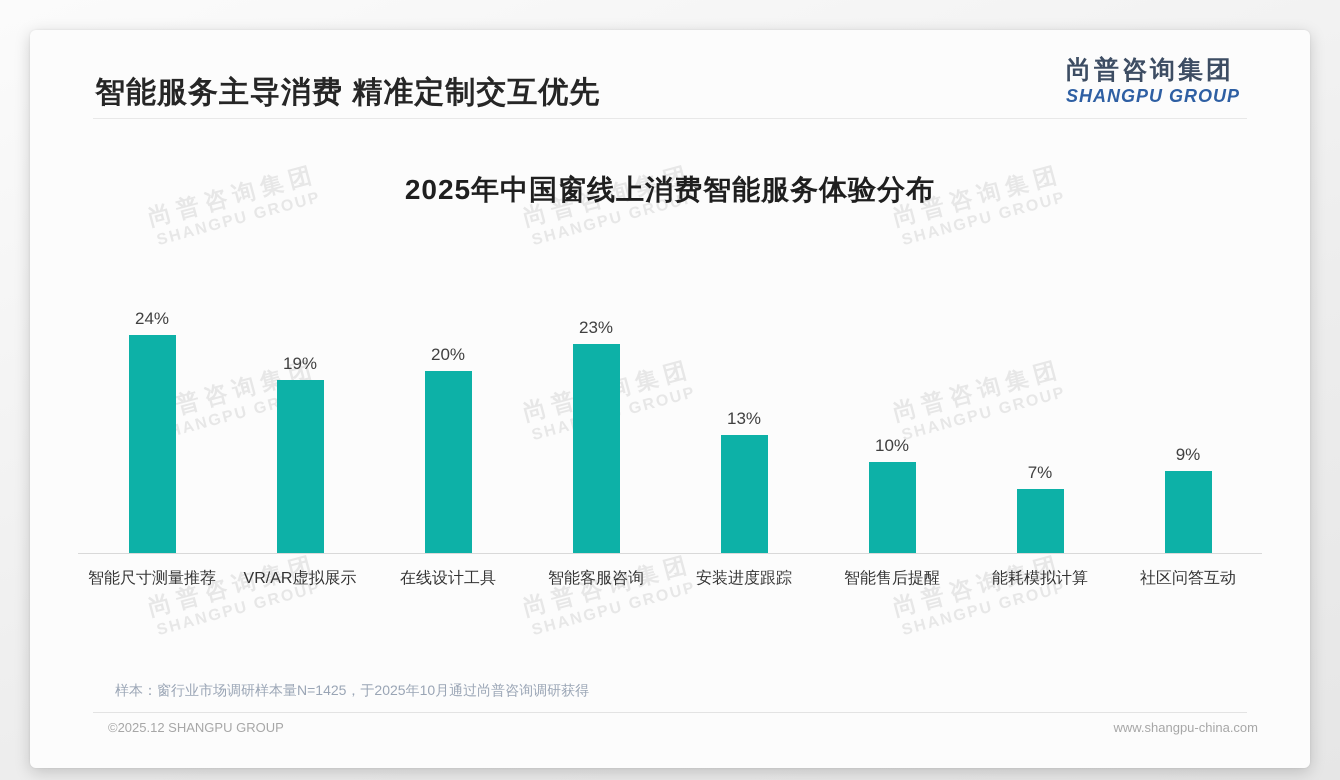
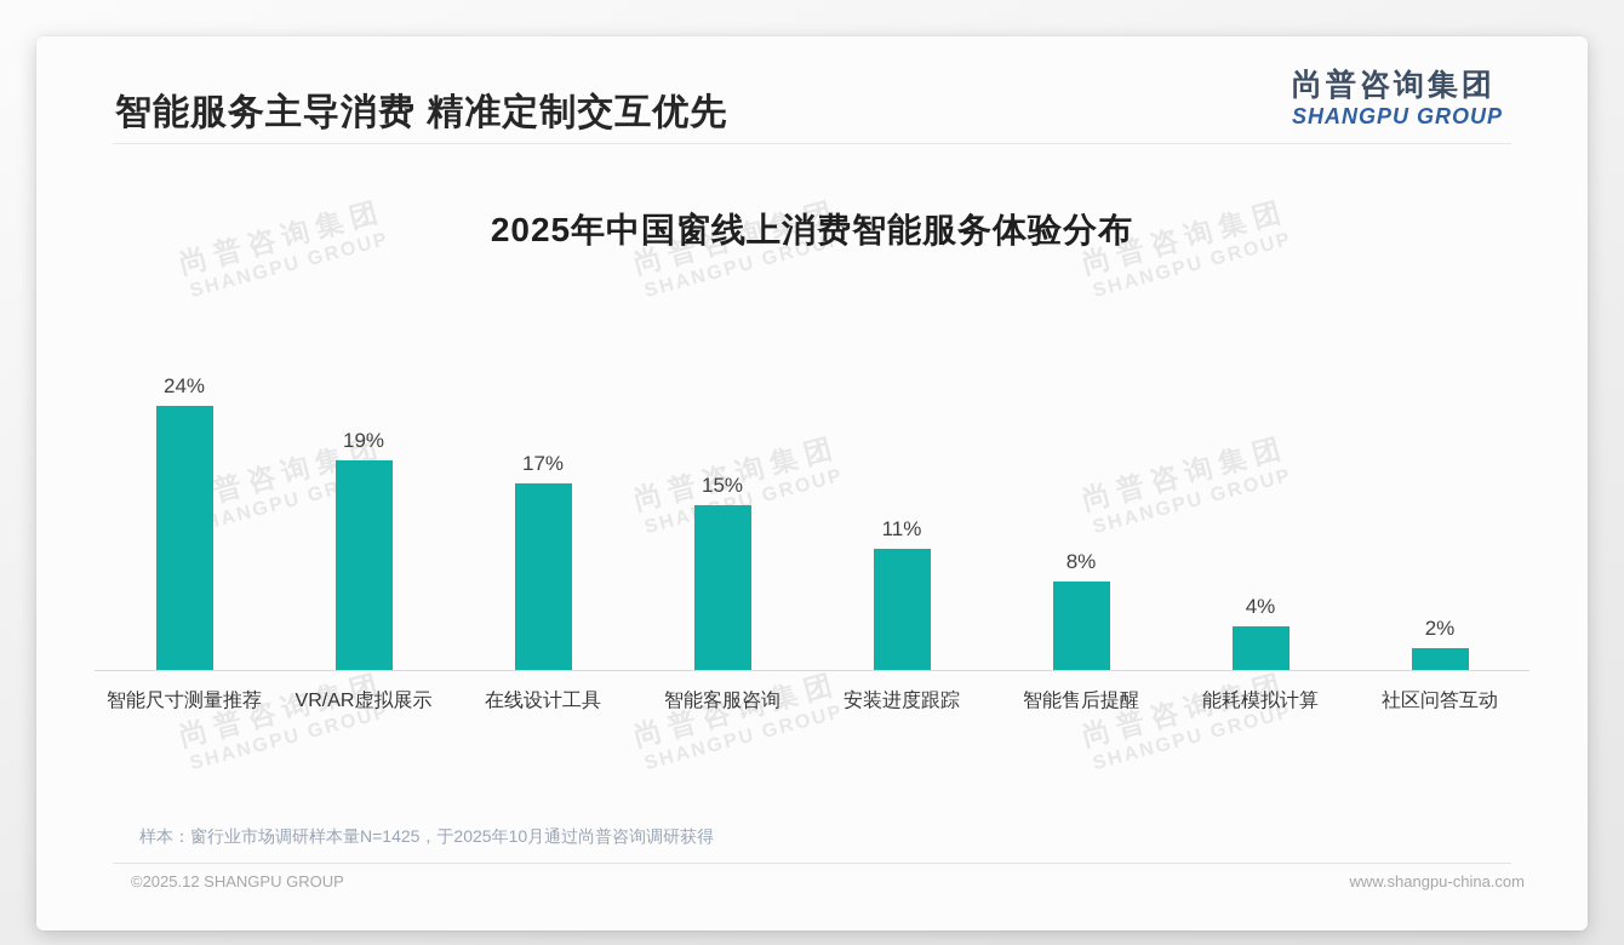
在线设计工具: 20% -> 17%
智能客服咨询: 23% -> 15%
安装进度跟踪: 13% -> 11%
智能售后提醒: 10% -> 8%
能耗模拟计算: 7% -> 4%
社区问答互动: 9% -> 2%
